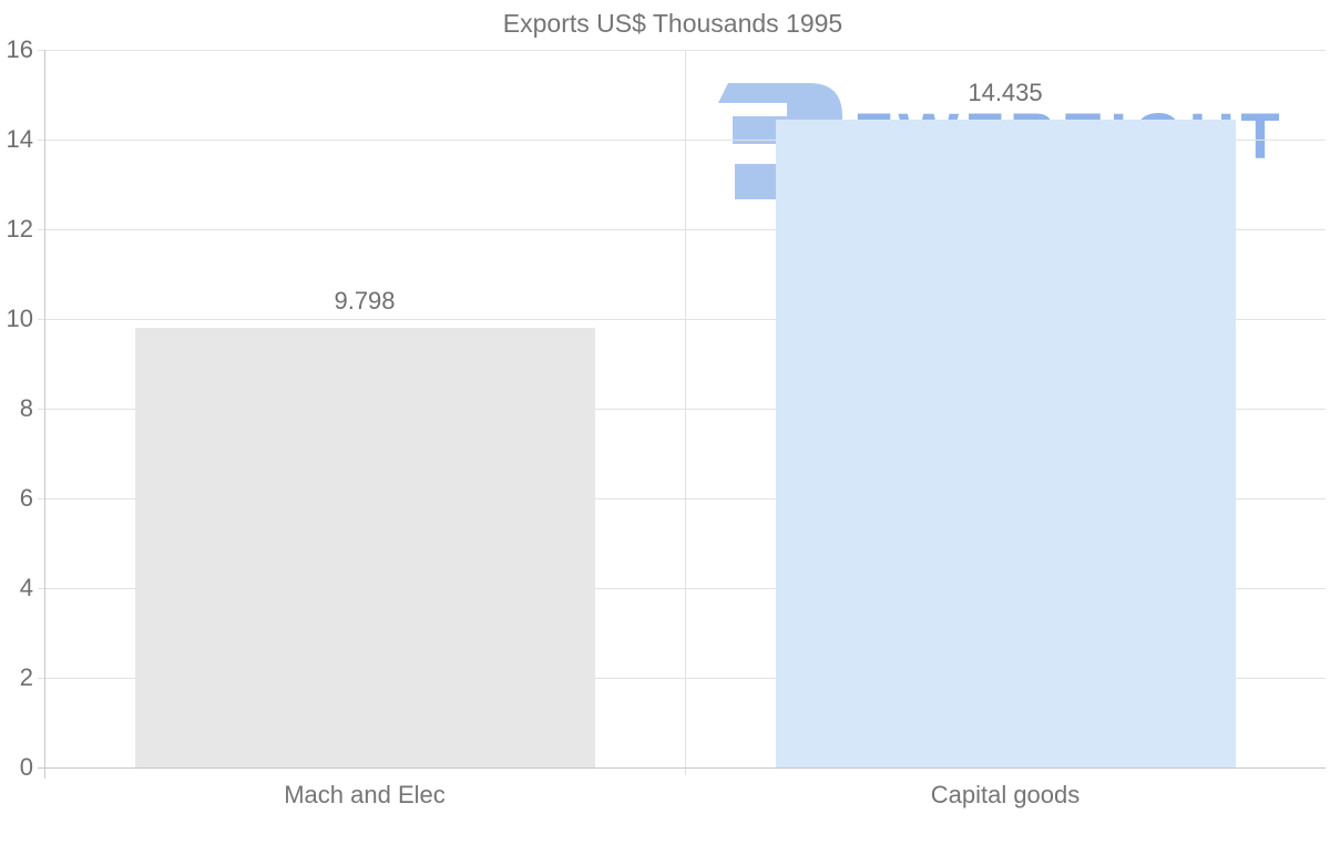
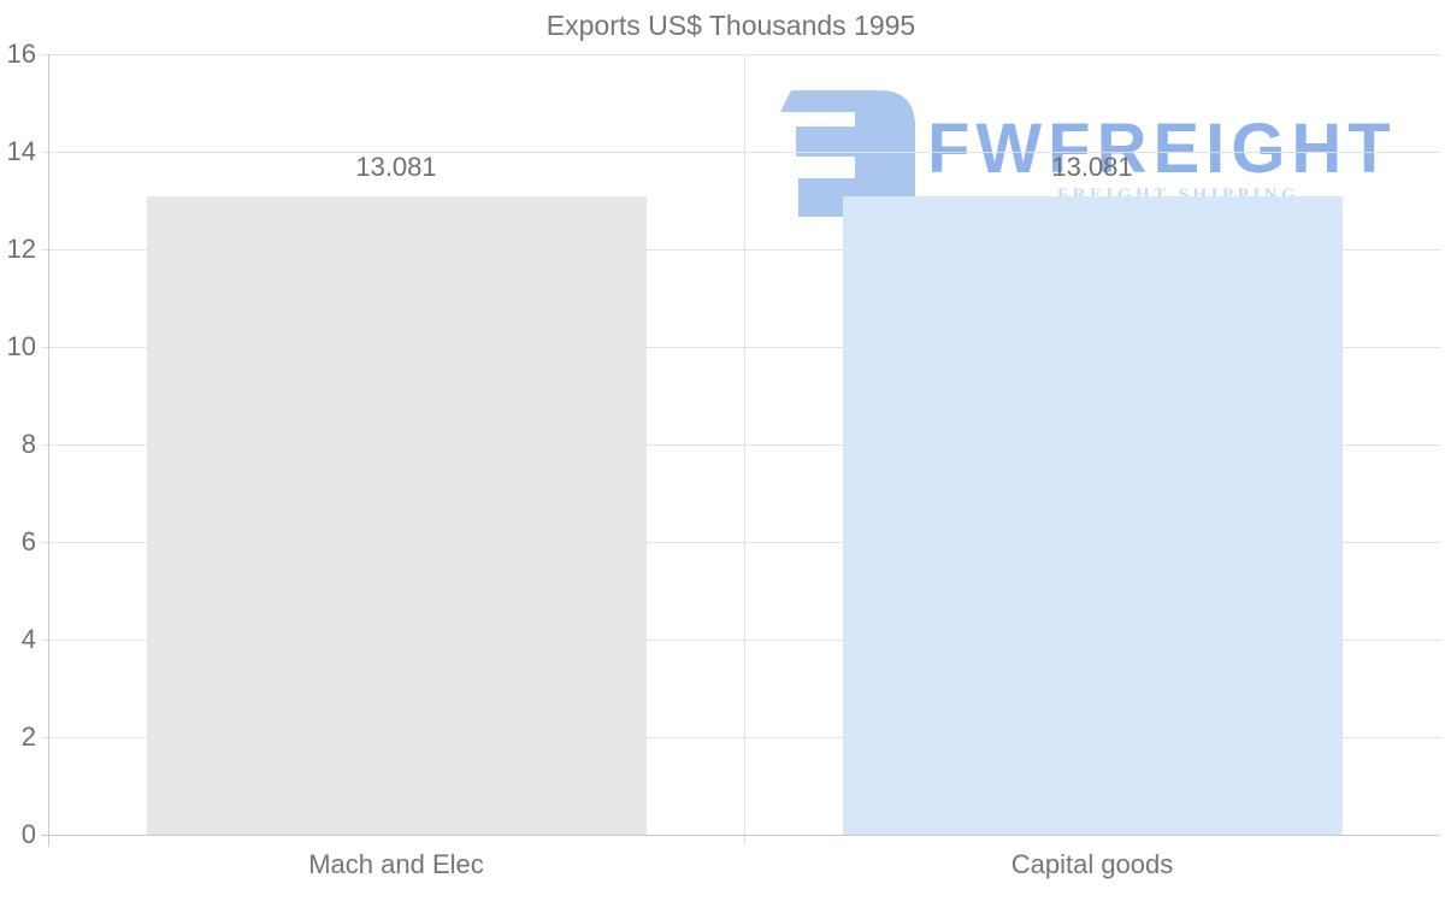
Mach and Elec: 9.798 -> 13.081
Capital goods: 14.435 -> 13.081
